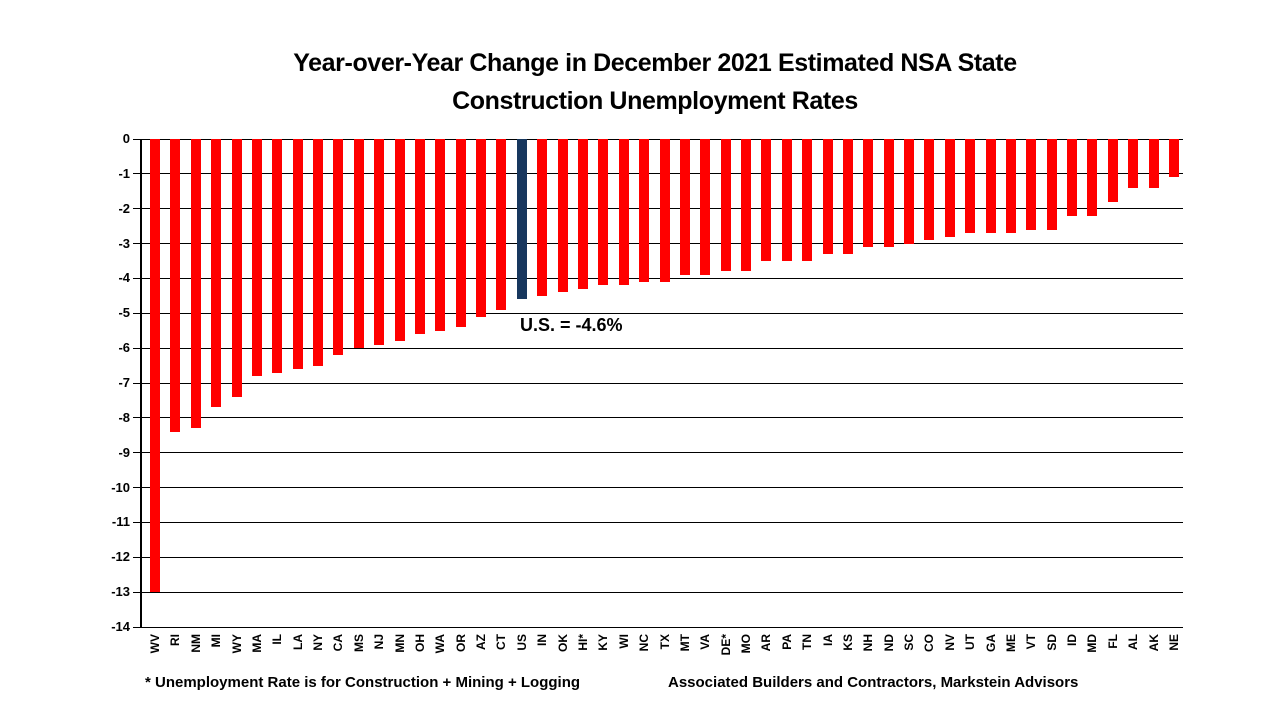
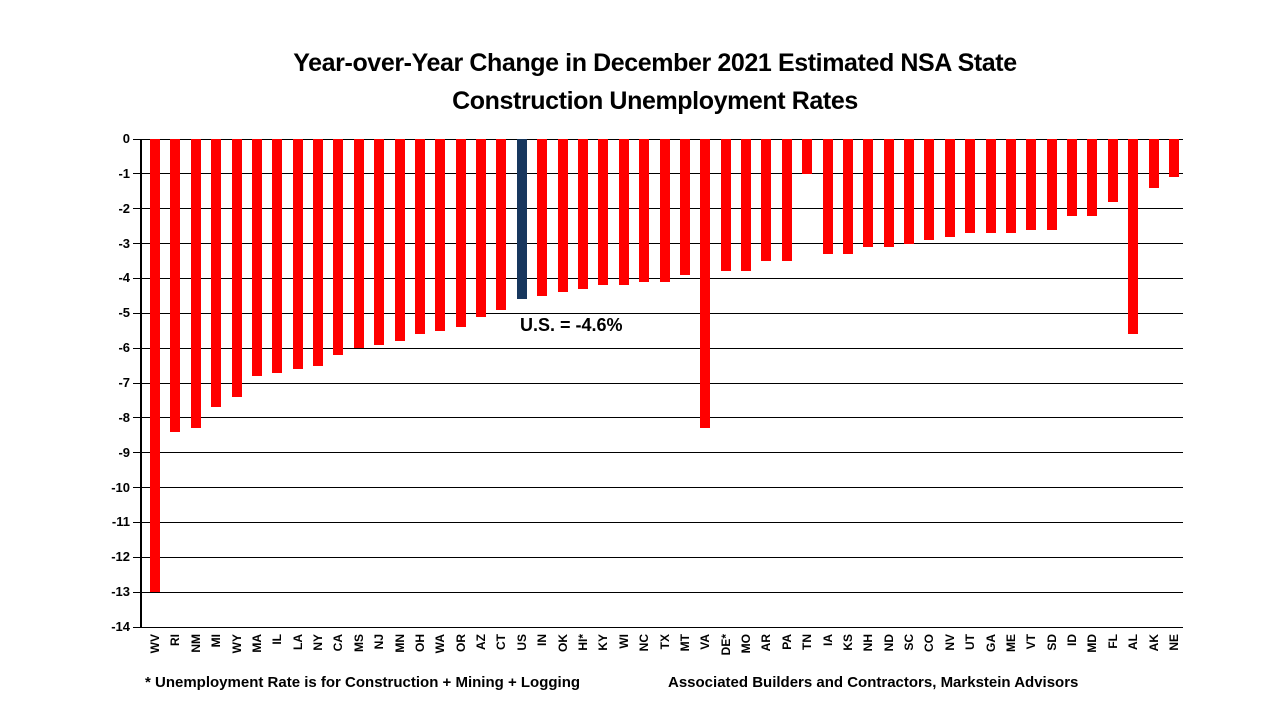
VA: -3.9 -> -8.3
TN: -3.5 -> -1.0
AL: -1.4 -> -5.6
